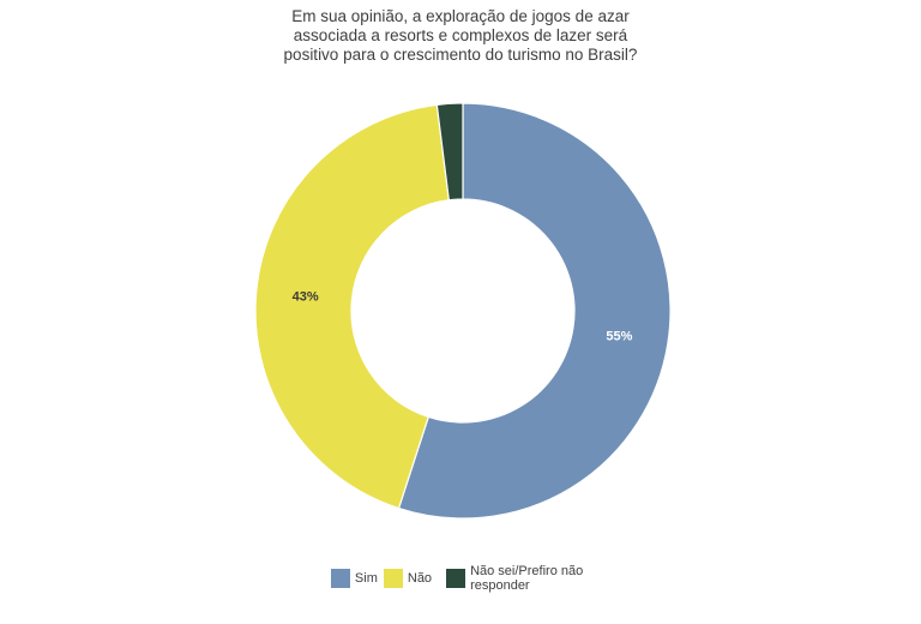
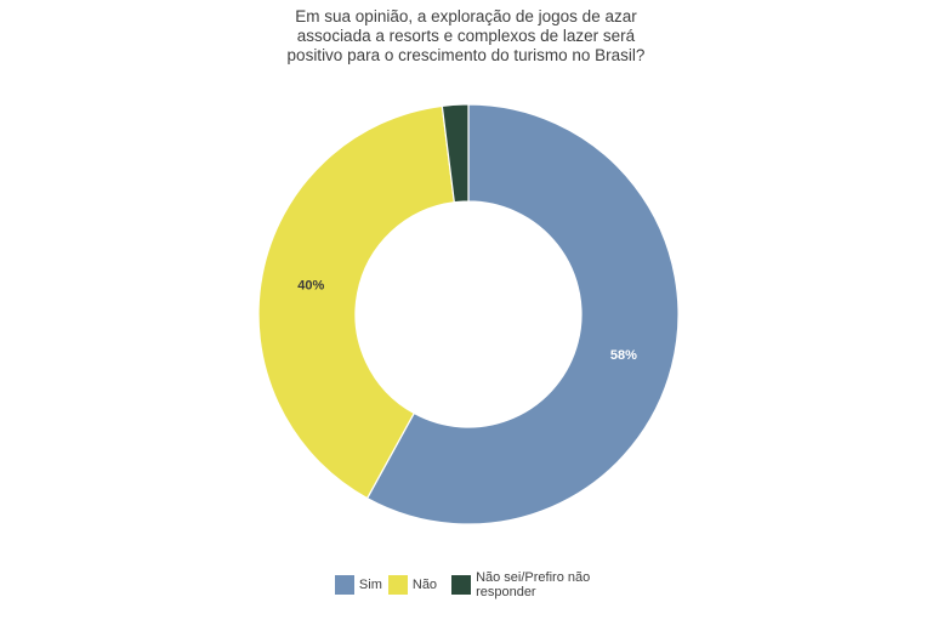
Sim: 55% -> 58%
Não: 43% -> 40%
